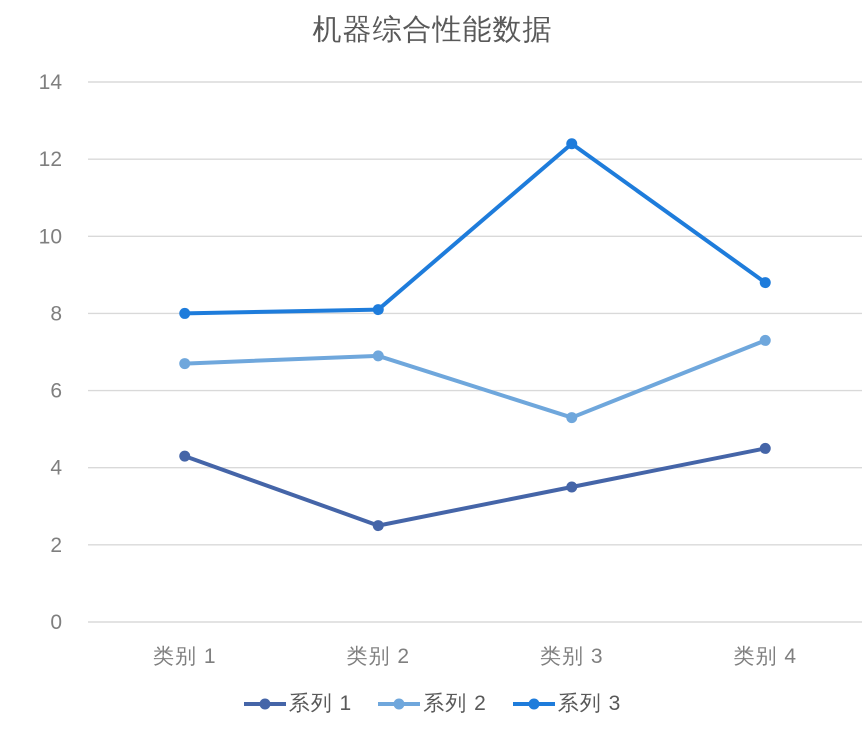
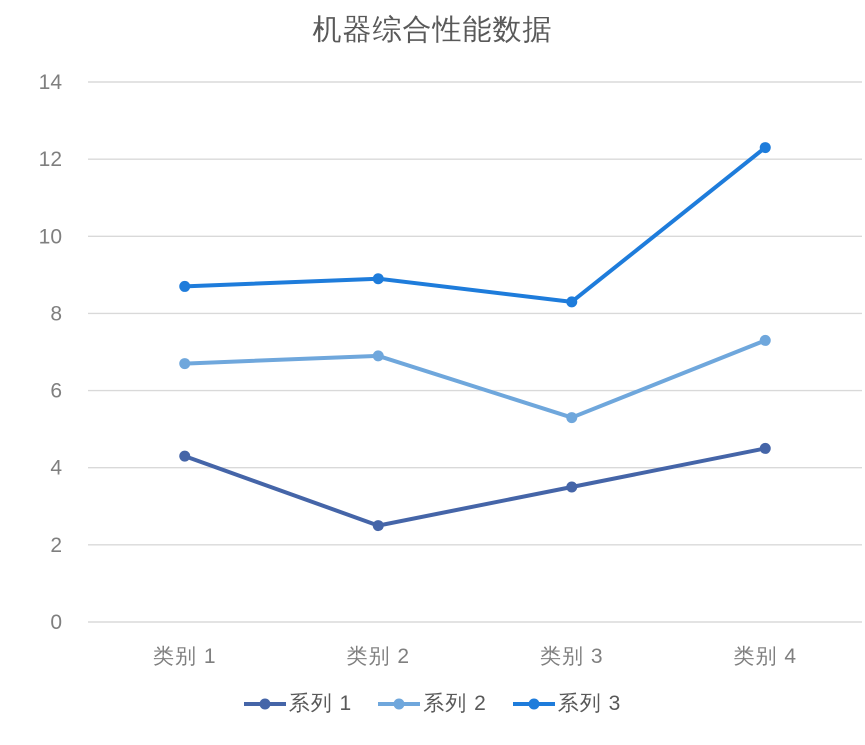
系列 3/类别 1: 8.0 -> 8.7
系列 3/类别 2: 8.1 -> 8.9
系列 3/类别 3: 12.4 -> 8.3
系列 3/类别 4: 8.8 -> 12.3
